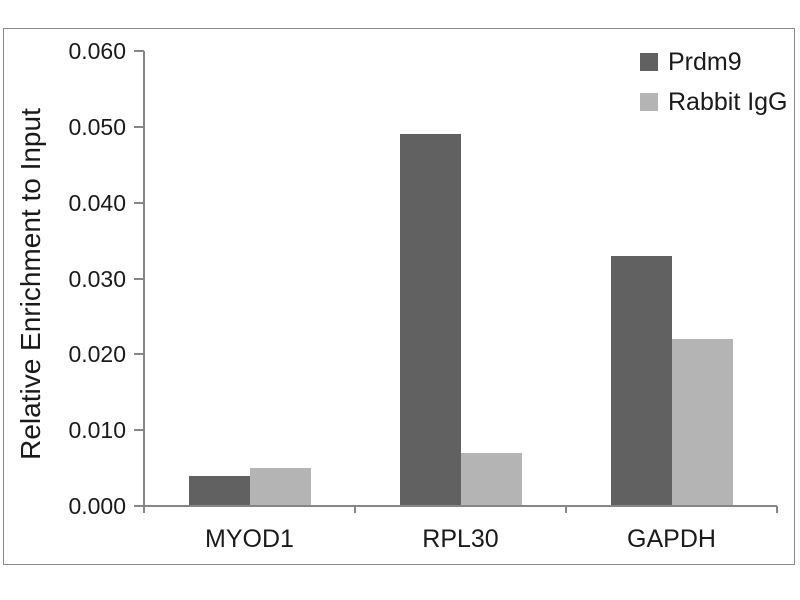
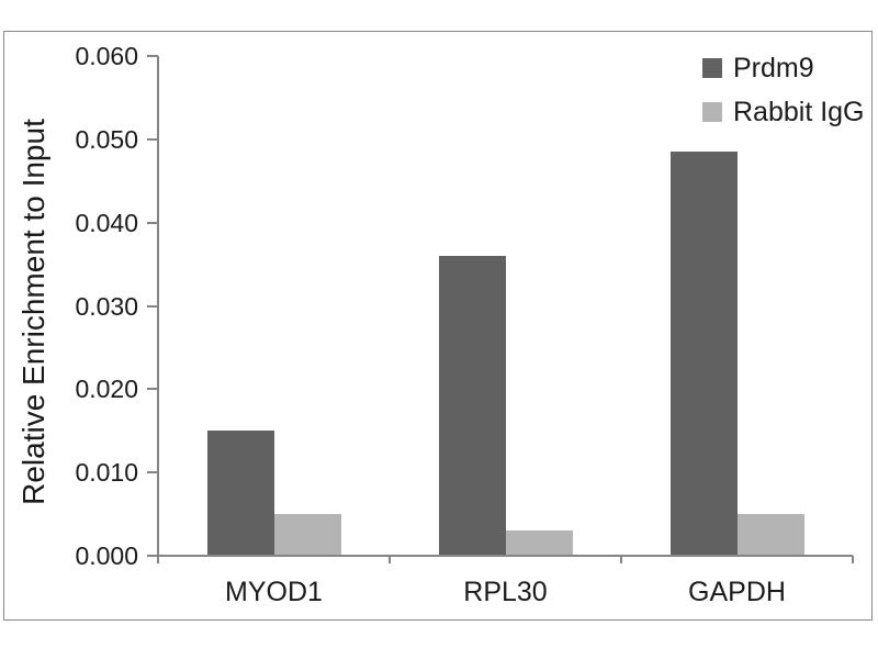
Prdm9/MYOD1: 0.004 -> 0.015
Prdm9/RPL30: 0.049 -> 0.036
Rabbit IgG/RPL30: 0.007 -> 0.003
Prdm9/GAPDH: 0.033 -> 0.049
Rabbit IgG/GAPDH: 0.022 -> 0.005
